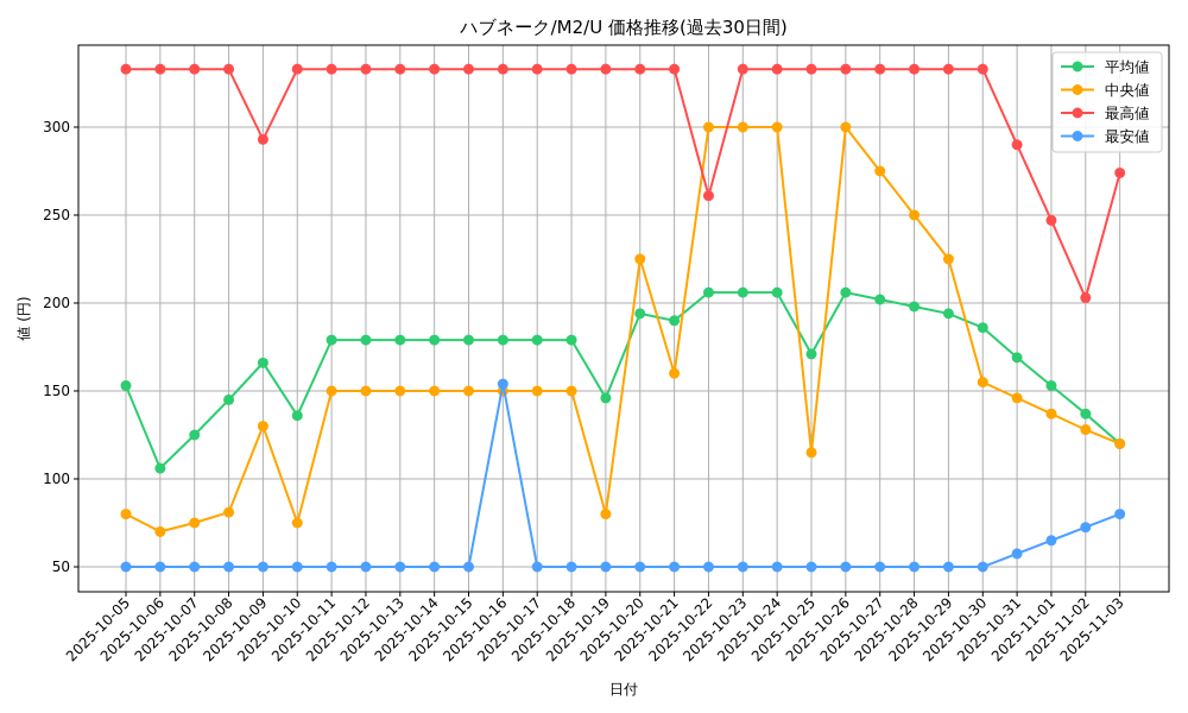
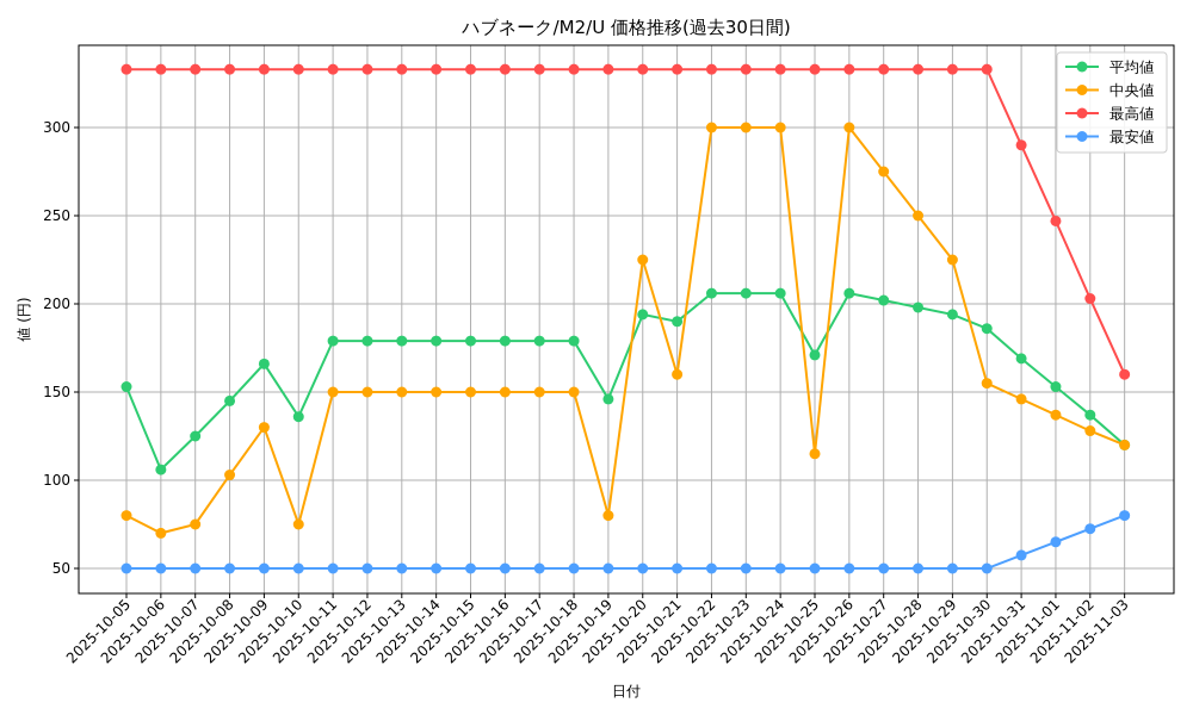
中央値/2025-10-08: 81 -> 103
最高値/2025-10-09: 293 -> 333
最安値/2025-10-16: 154 -> 50
最高値/2025-10-22: 261 -> 333
最高値/2025-11-03: 274 -> 160
